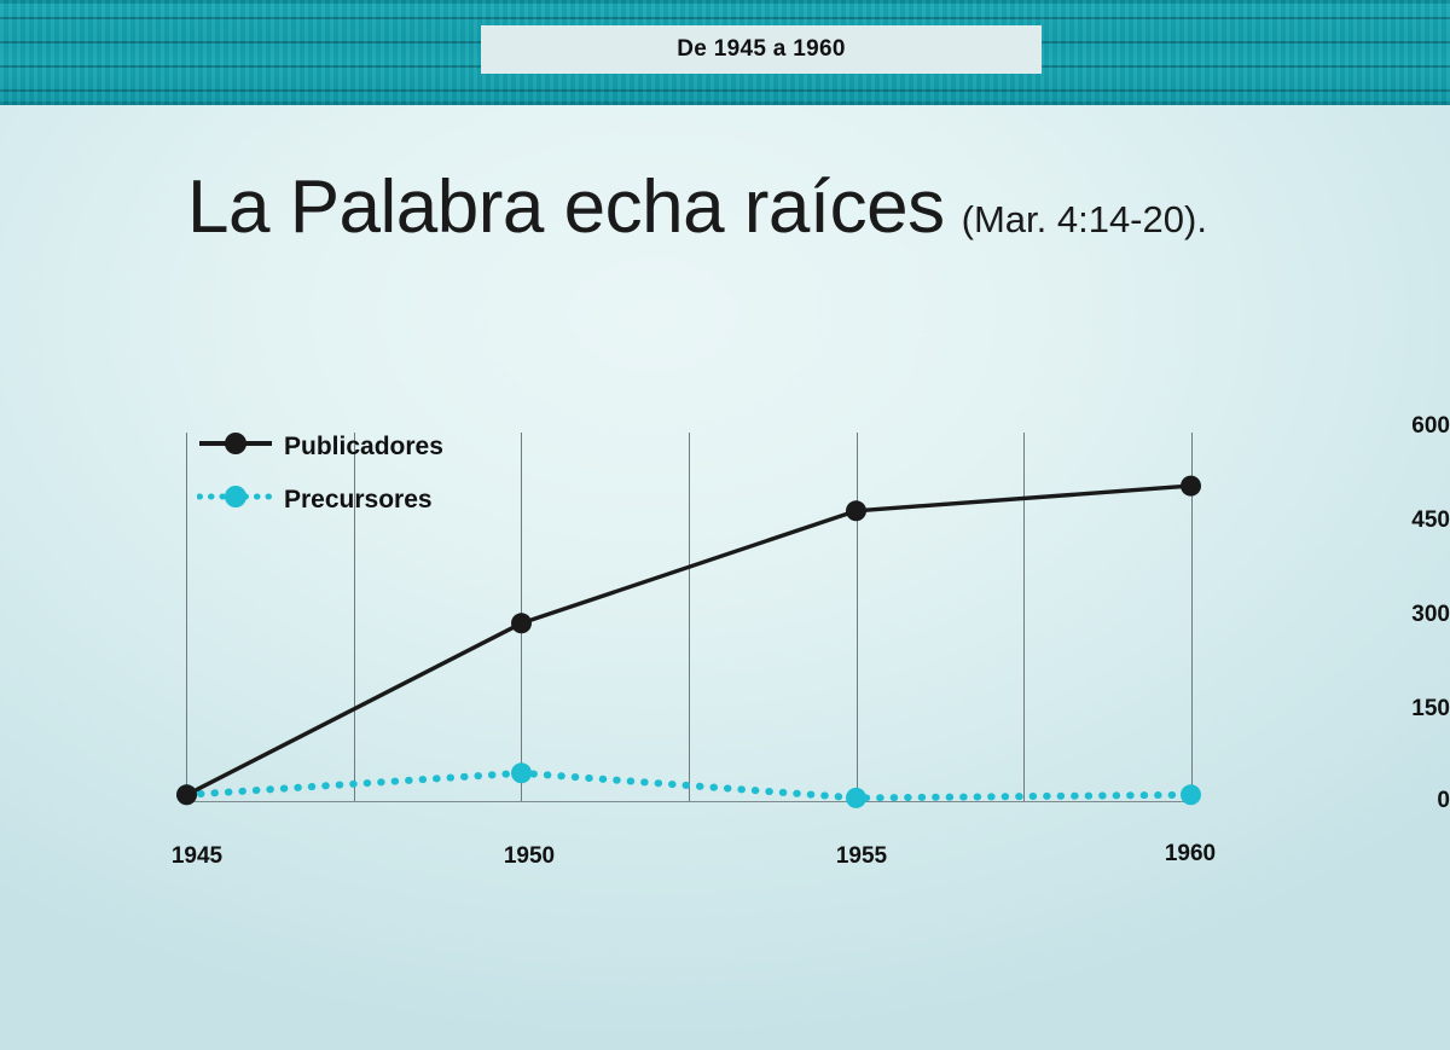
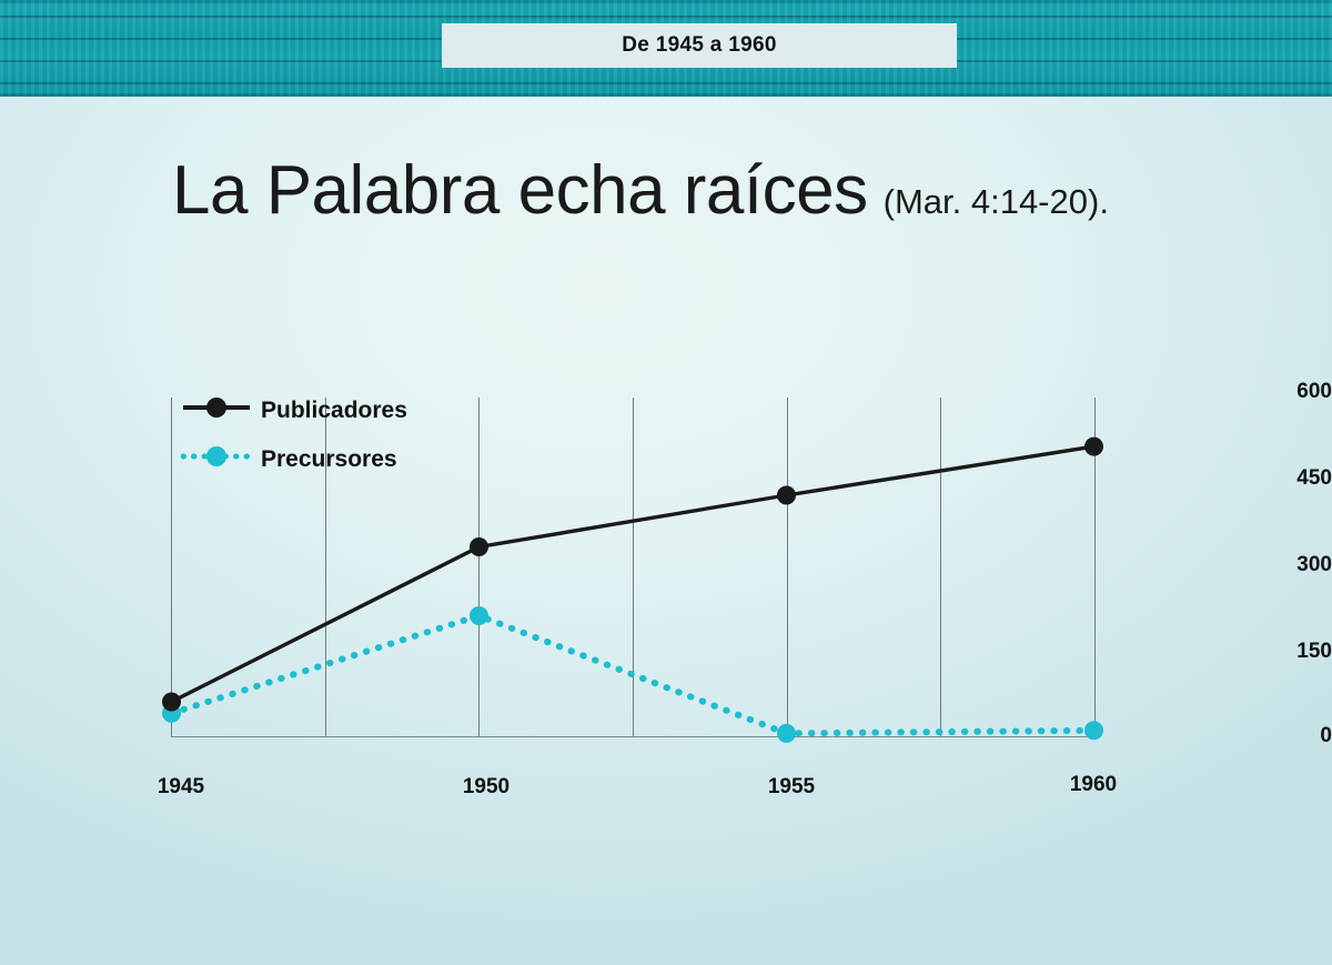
Publicadores/1945: 10 -> 60
Precursores/1945: 10 -> 40
Publicadores/1950: 280 -> 330
Precursores/1950: 40 -> 210
Publicadores/1955: 460 -> 420
